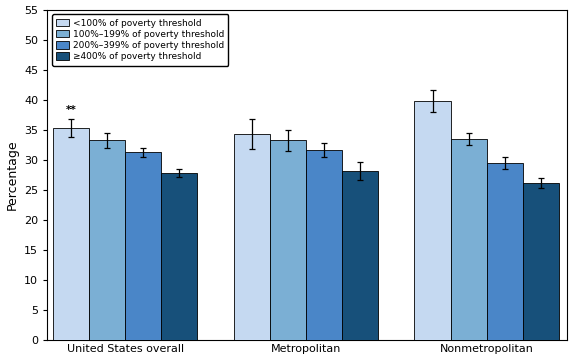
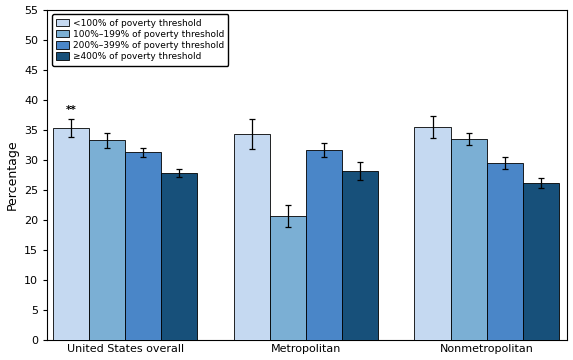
100%–199% of poverty threshold/Metropolitan: 33.2 -> 20.6
<100% of poverty threshold/Nonmetropolitan: 39.8 -> 35.4
